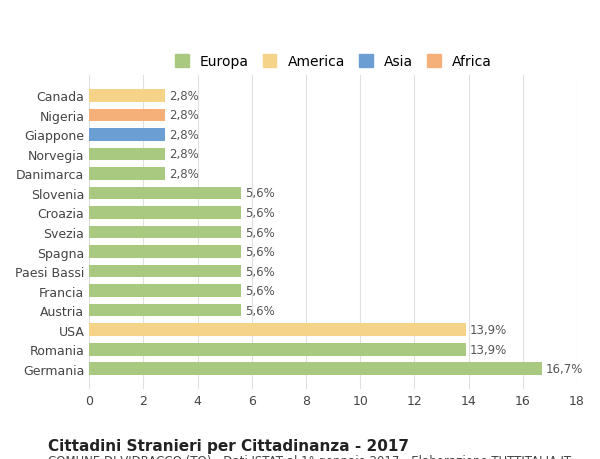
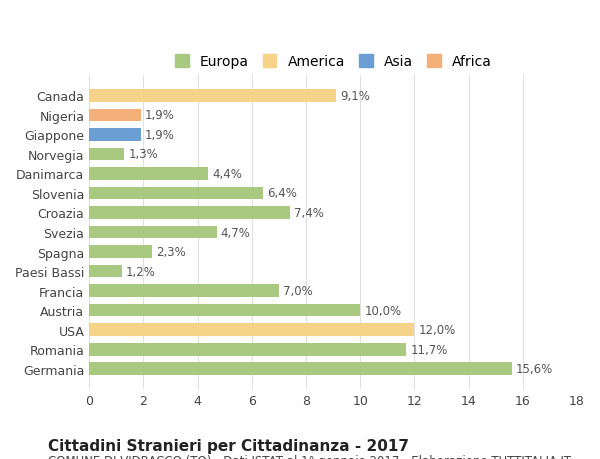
Canada: 2,8% -> 9,1%
Nigeria: 2,8% -> 1,9%
Giappone: 2,8% -> 1,9%
Norvegia: 2,8% -> 1,3%
Danimarca: 2,8% -> 4,4%
Slovenia: 5,6% -> 6,4%
Croazia: 5,6% -> 7,4%
Svezia: 5,6% -> 4,7%
Spagna: 5,6% -> 2,3%
Paesi Bassi: 5,6% -> 1,2%
Francia: 5,6% -> 7,0%
Austria: 5,6% -> 10,0%
USA: 13,9% -> 12,0%
Romania: 13,9% -> 11,7%
Germania: 16,7% -> 15,6%
